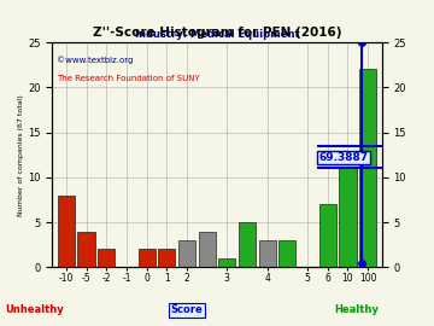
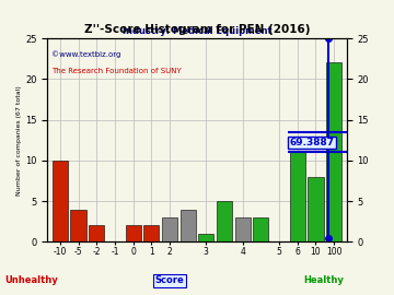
-10: 8 -> 10
6: 7 -> 11
10: 11 -> 8
